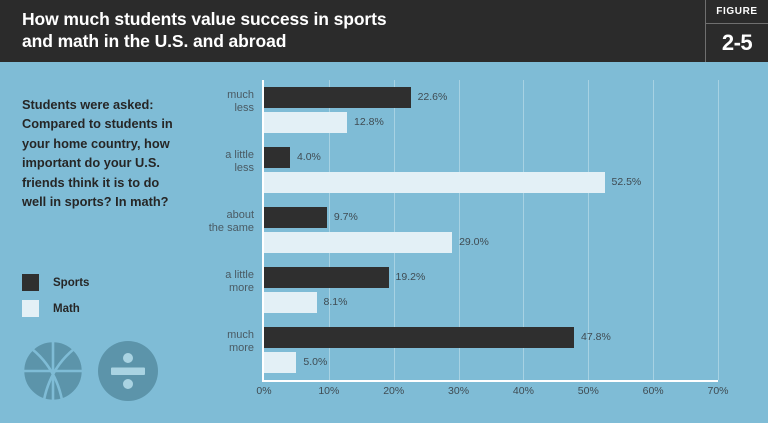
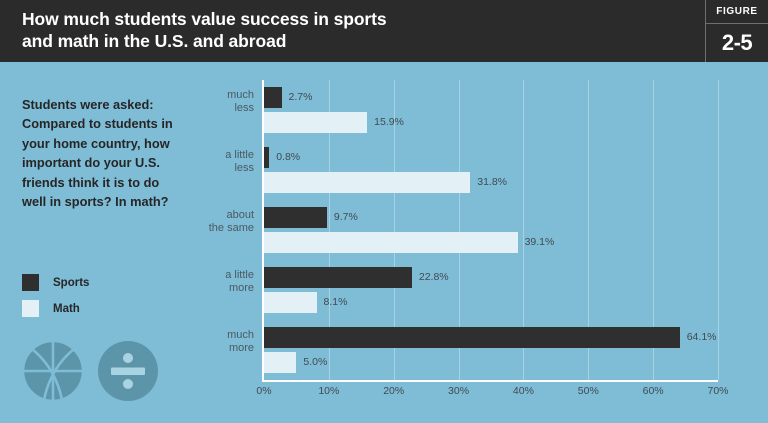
Sports/much less: 22.6% -> 2.7%
Math/much less: 12.8% -> 15.9%
Sports/a little less: 4.0% -> 0.8%
Math/a little less: 52.5% -> 31.8%
Math/about the same: 29.0% -> 39.1%
Sports/a little more: 19.2% -> 22.8%
Sports/much more: 47.8% -> 64.1%
